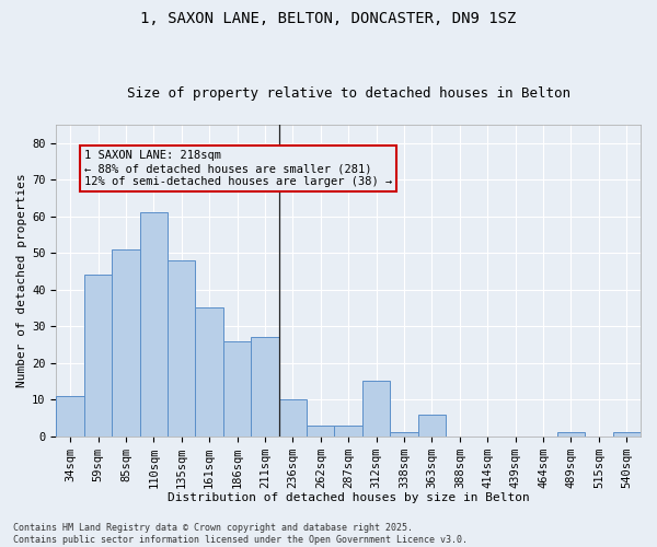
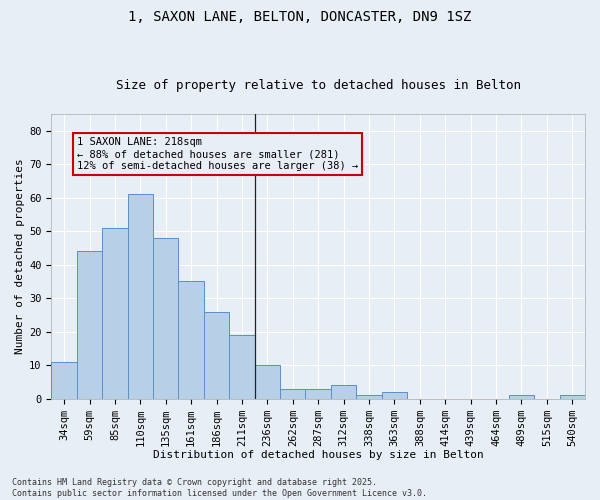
211sqm: 27 -> 19
312sqm: 15 -> 4
363sqm: 6 -> 2
